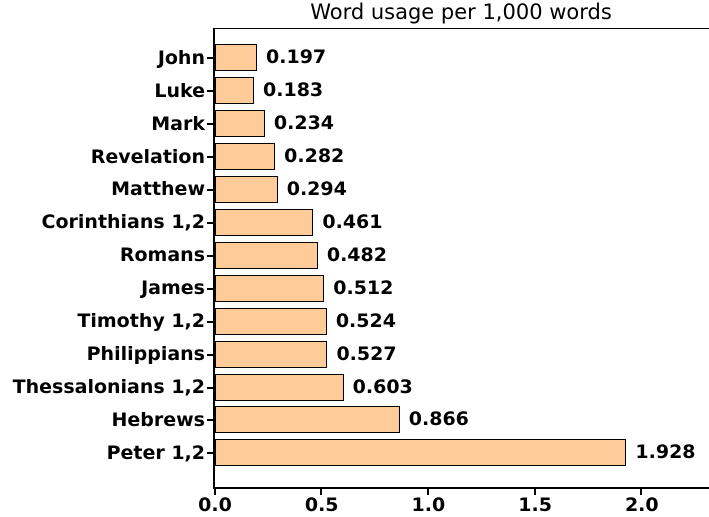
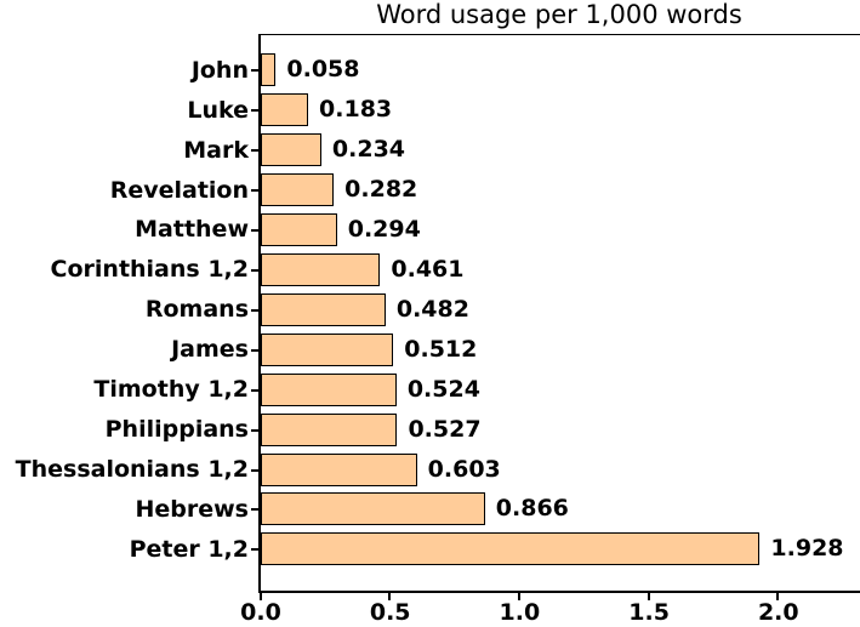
John: 0.197 -> 0.058
